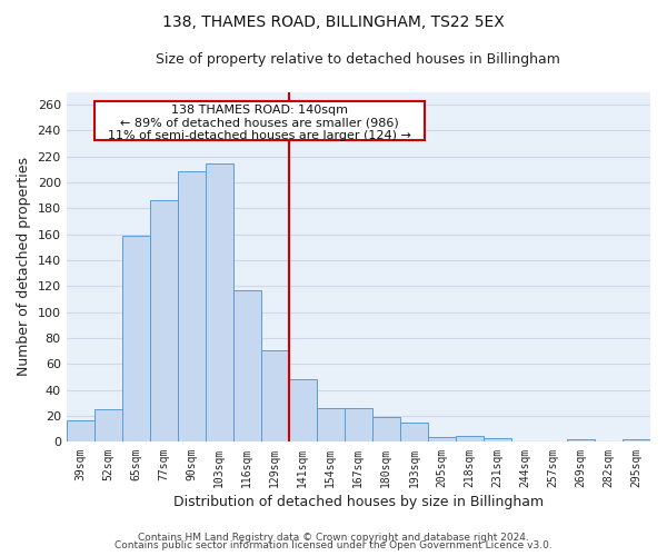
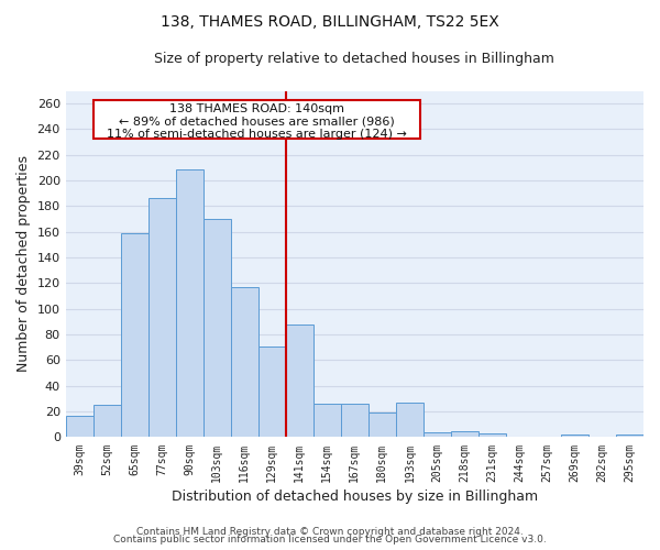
103sqm: 215 -> 170
141sqm: 48 -> 88
193sqm: 15 -> 27
